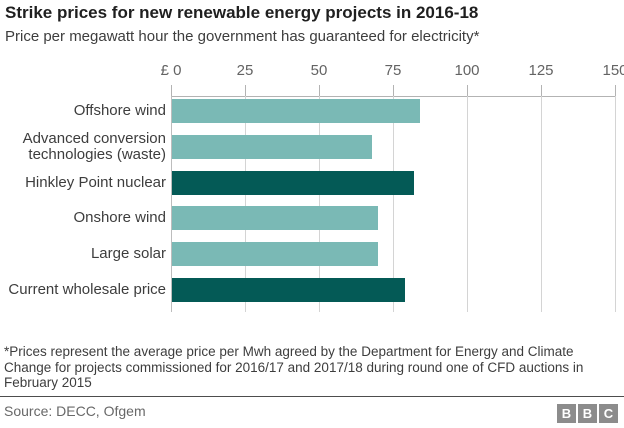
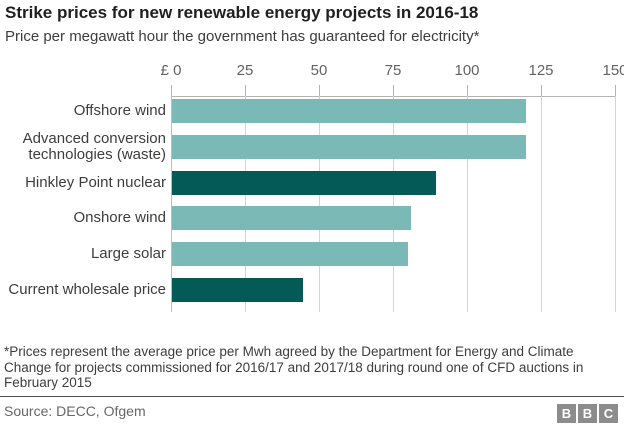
Offshore wind: 84 -> 120
Advanced conversion technologies (waste): 68 -> 120
Hinkley Point nuclear: 82 -> 90
Onshore wind: 70 -> 81
Large solar: 70 -> 80
Current wholesale price: 79 -> 44
